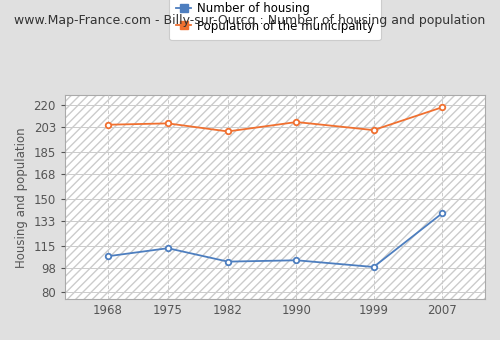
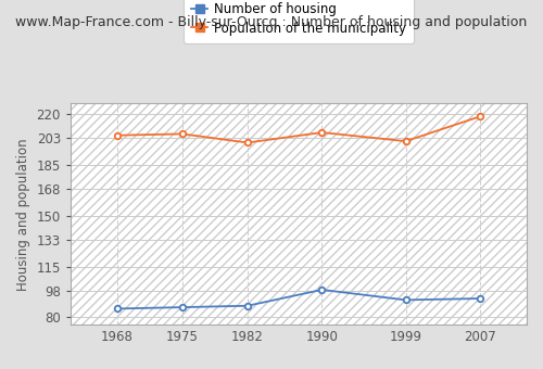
Number of housing/1968: 107 -> 86
Number of housing/1975: 113 -> 87
Number of housing/1982: 103 -> 88
Number of housing/1990: 104 -> 99
Number of housing/1999: 99 -> 92
Number of housing/2007: 139 -> 93
